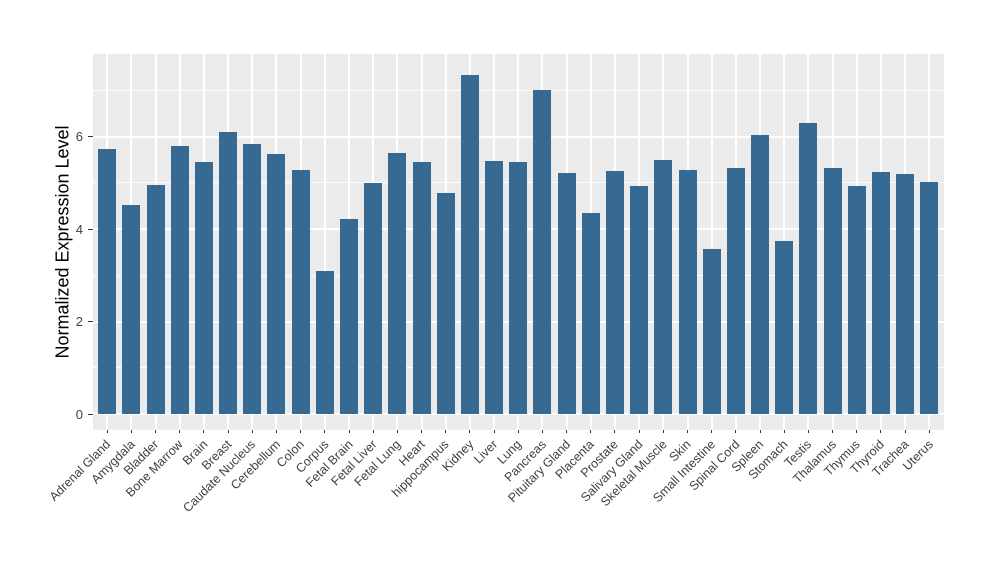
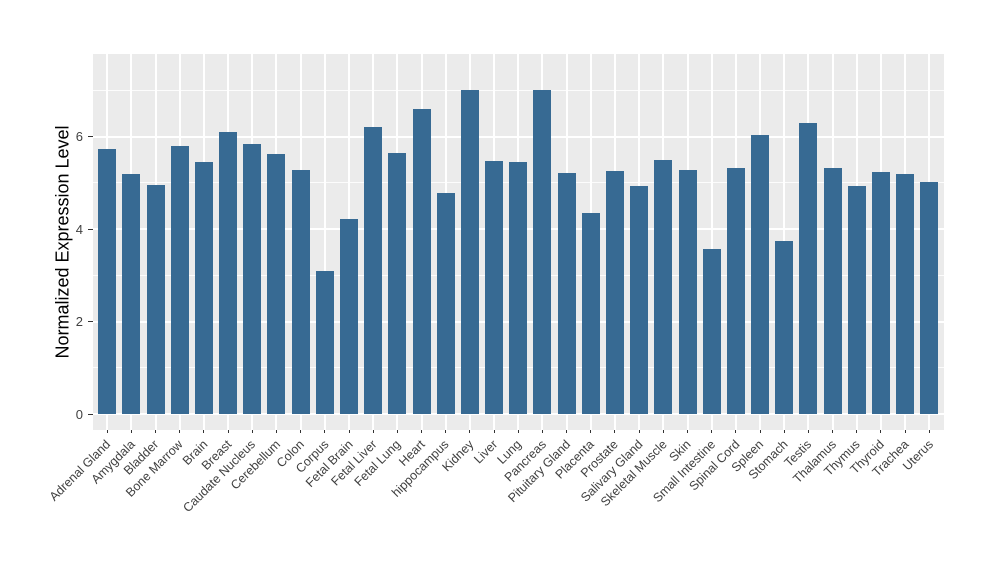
Amygdala: 4.5 -> 5.2
Fetal Liver: 5.0 -> 6.2
Heart: 5.5 -> 6.6
Kidney: 7.3 -> 7.0
